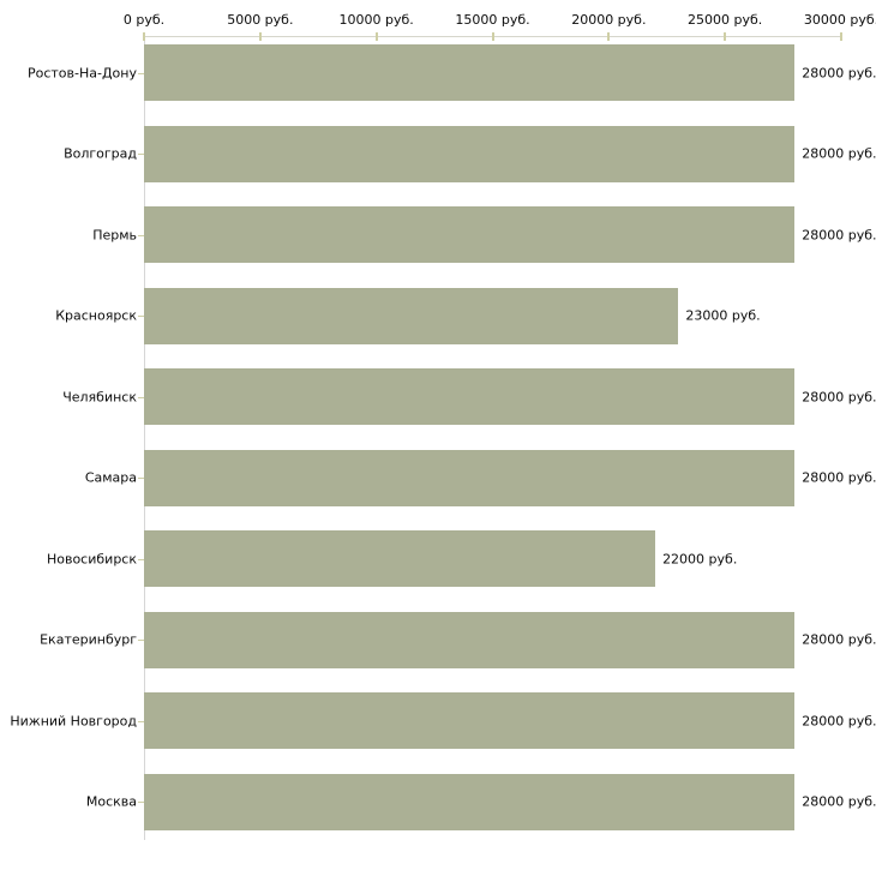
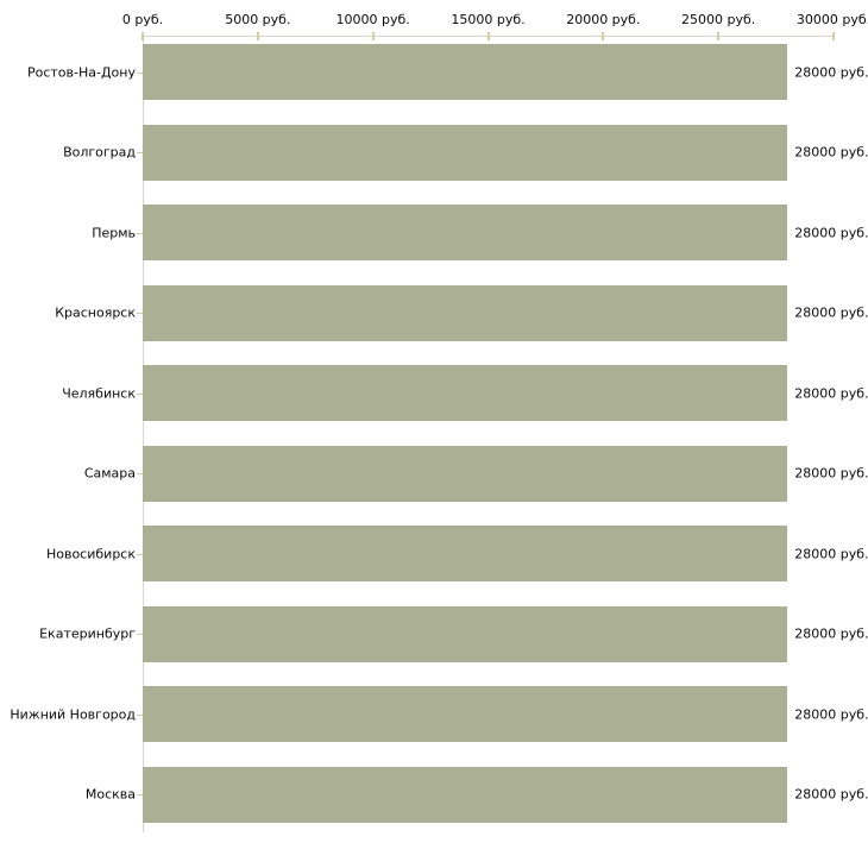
Красноярск: 23000 -> 28000
Новосибирск: 22000 -> 28000
